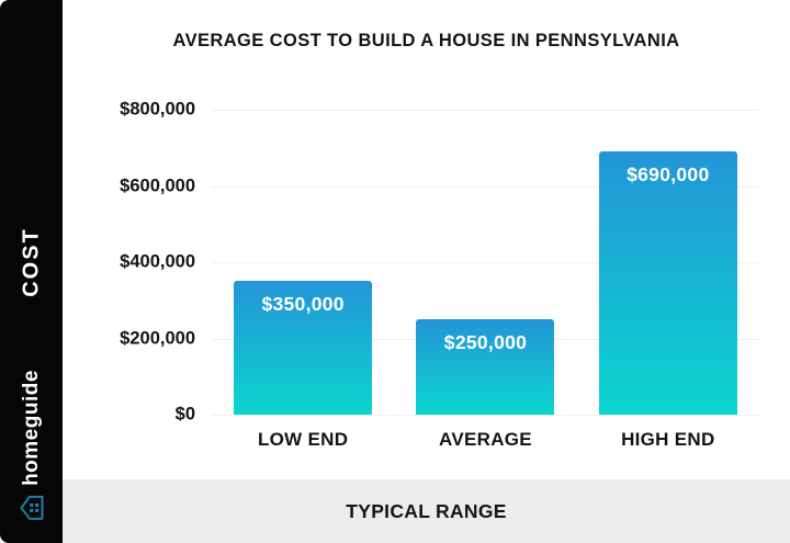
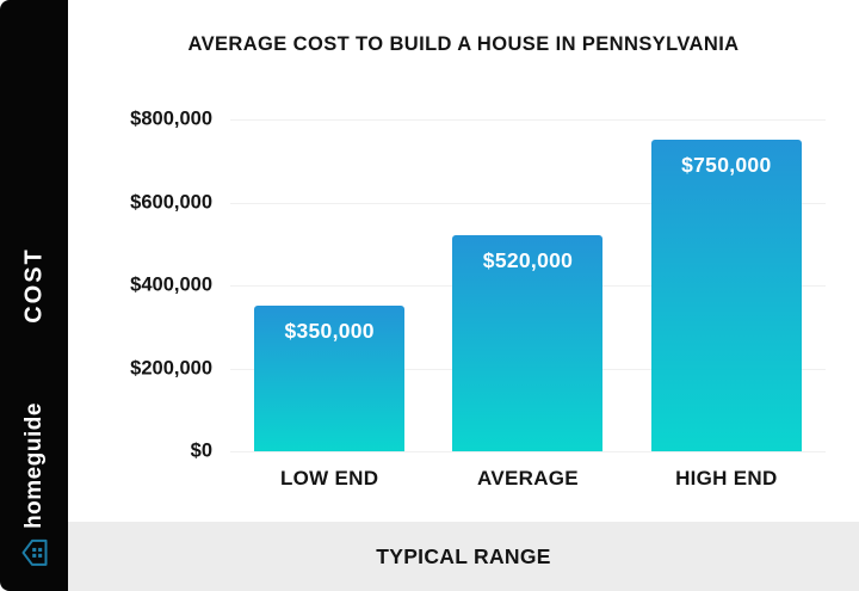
AVERAGE: $250,000 -> $520,000
HIGH END: $690,000 -> $750,000
